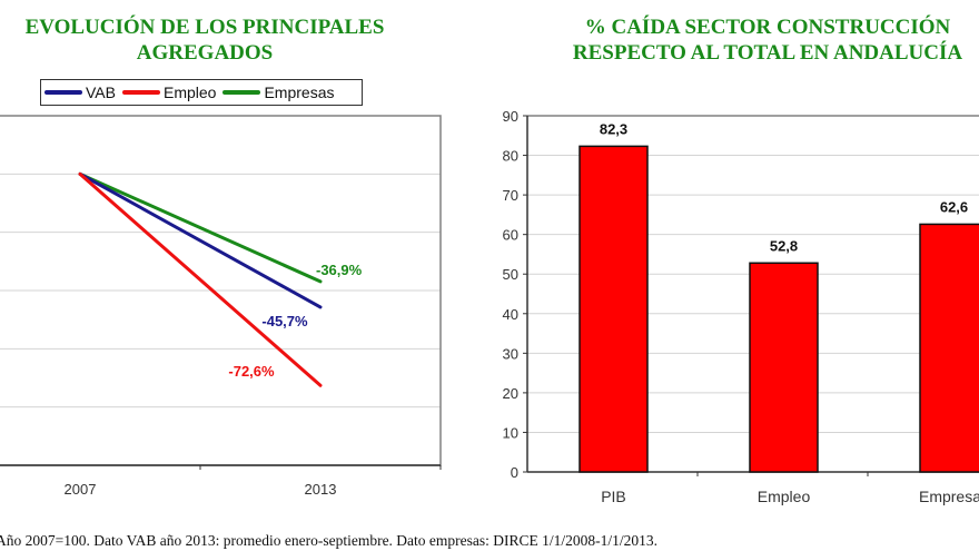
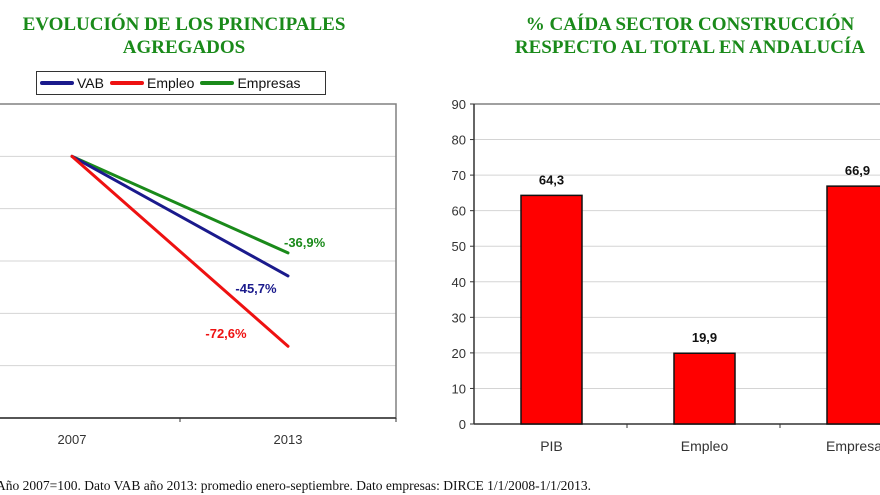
% CAÍDA SECTOR CONSTRUCCIÓN RESPECTO AL TOTAL EN ANDALUCÍA/PIB: 82,3 -> 64,3
% CAÍDA SECTOR CONSTRUCCIÓN RESPECTO AL TOTAL EN ANDALUCÍA/Empleo: 52,8 -> 19,9
% CAÍDA SECTOR CONSTRUCCIÓN RESPECTO AL TOTAL EN ANDALUCÍA/Empresas: 62,6 -> 66,9
